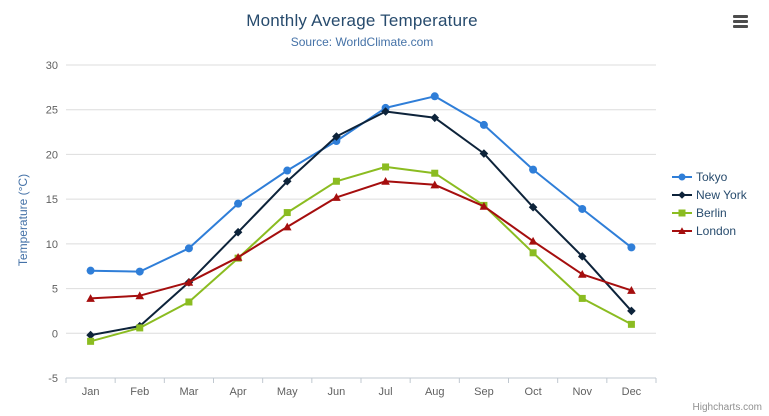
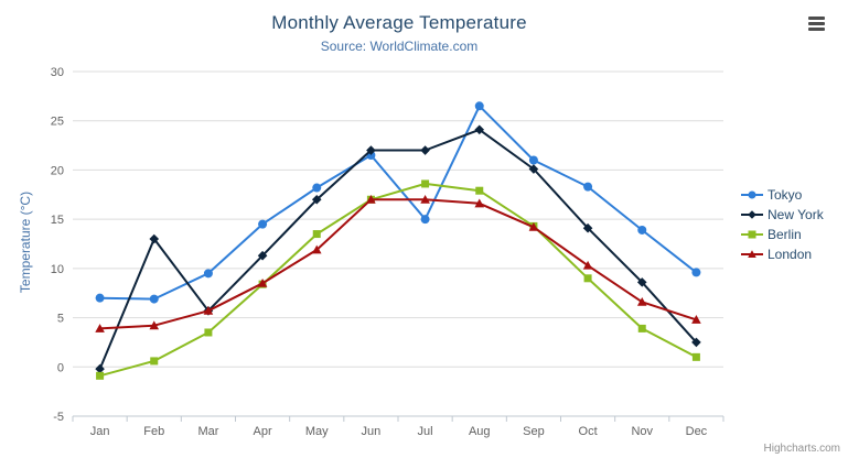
New York/Feb: 1 -> 13
London/Jun: 15 -> 17
Tokyo/Jul: 25 -> 15
New York/Jul: 25 -> 22
Tokyo/Sep: 23 -> 21
